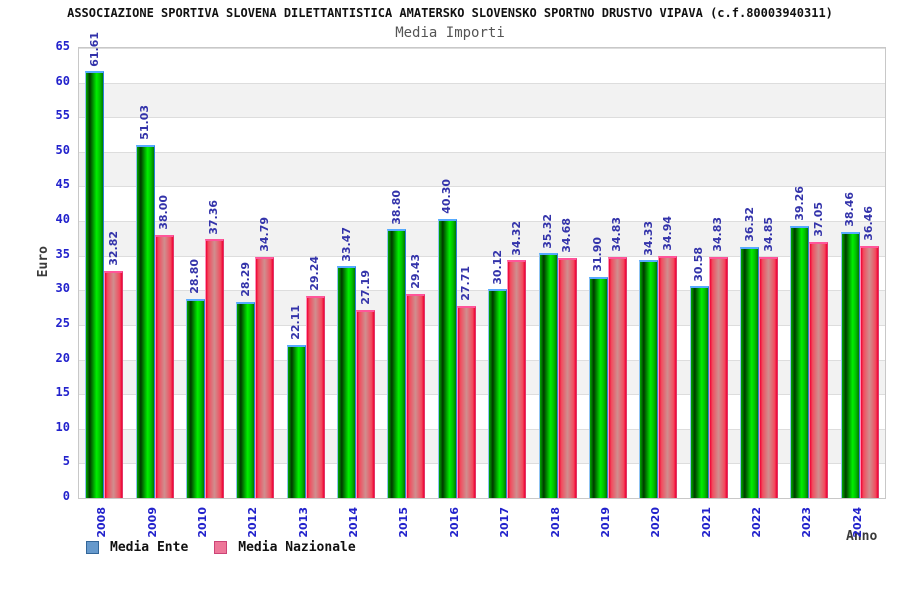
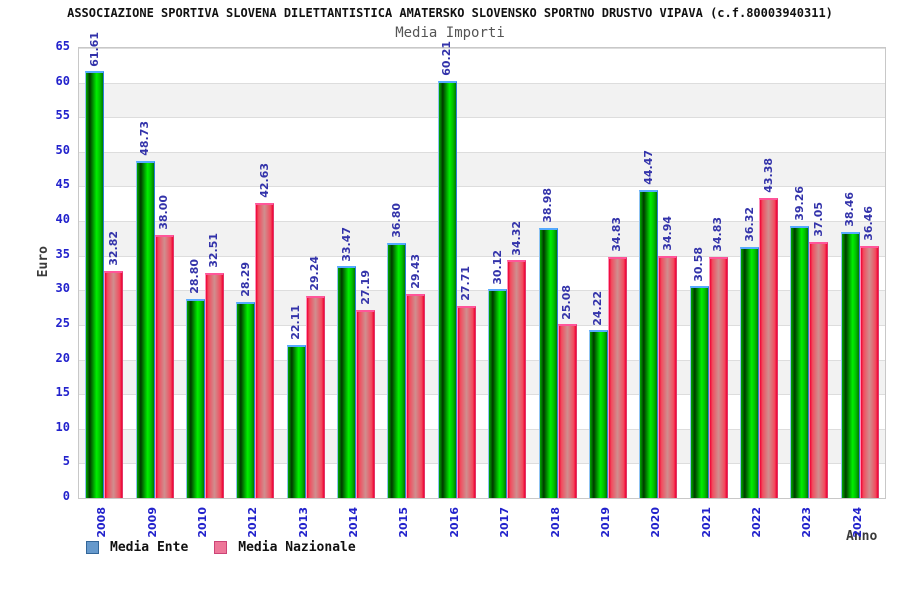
Media Ente/2009: 51.03 -> 48.73
Media Nazionale/2010: 37.36 -> 32.51
Media Nazionale/2012: 34.79 -> 42.63
Media Ente/2015: 38.80 -> 36.80
Media Ente/2016: 40.30 -> 60.21
Media Ente/2018: 35.32 -> 38.98
Media Nazionale/2018: 34.68 -> 25.08
Media Ente/2019: 31.90 -> 24.22
Media Ente/2020: 34.33 -> 44.47
Media Nazionale/2022: 34.85 -> 43.38
